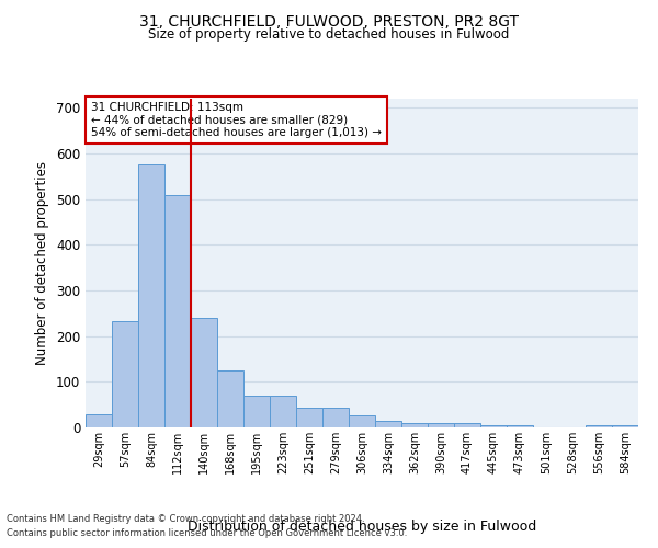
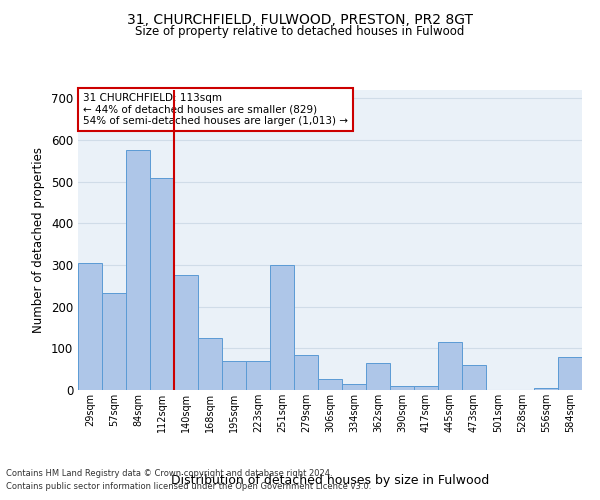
29sqm: 29 -> 305
140sqm: 241 -> 275
251sqm: 43 -> 300
279sqm: 43 -> 85
362sqm: 10 -> 65
445sqm: 5 -> 115
473sqm: 5 -> 60
584sqm: 5 -> 80
